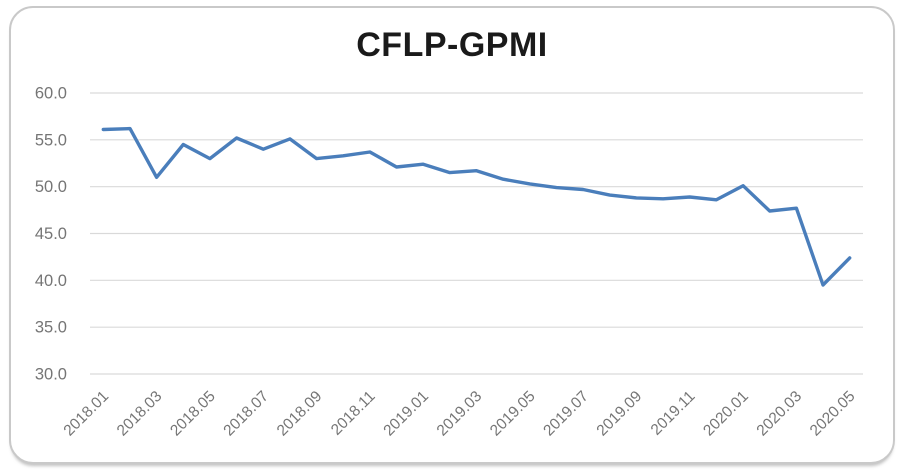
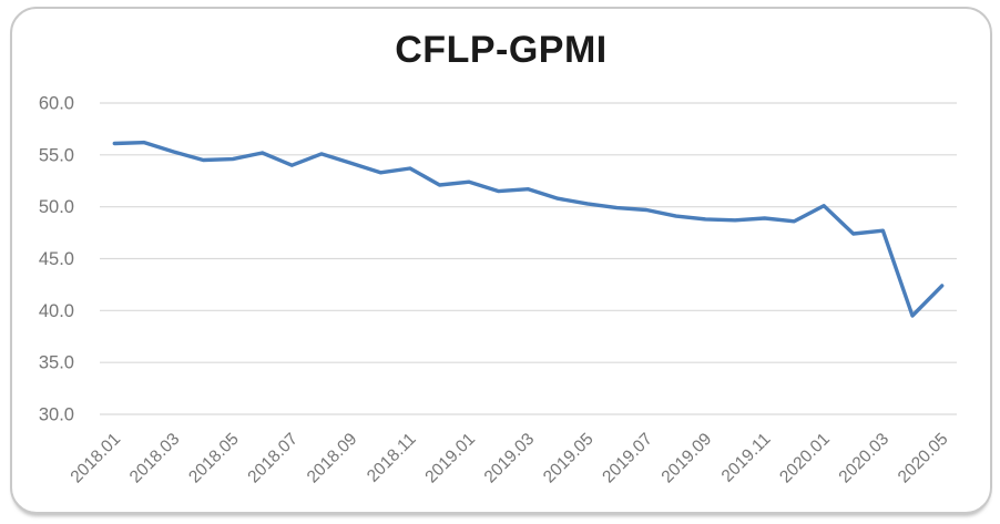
2018.03: 51 -> 55
2018.05: 53 -> 55
2018.09: 53 -> 54
